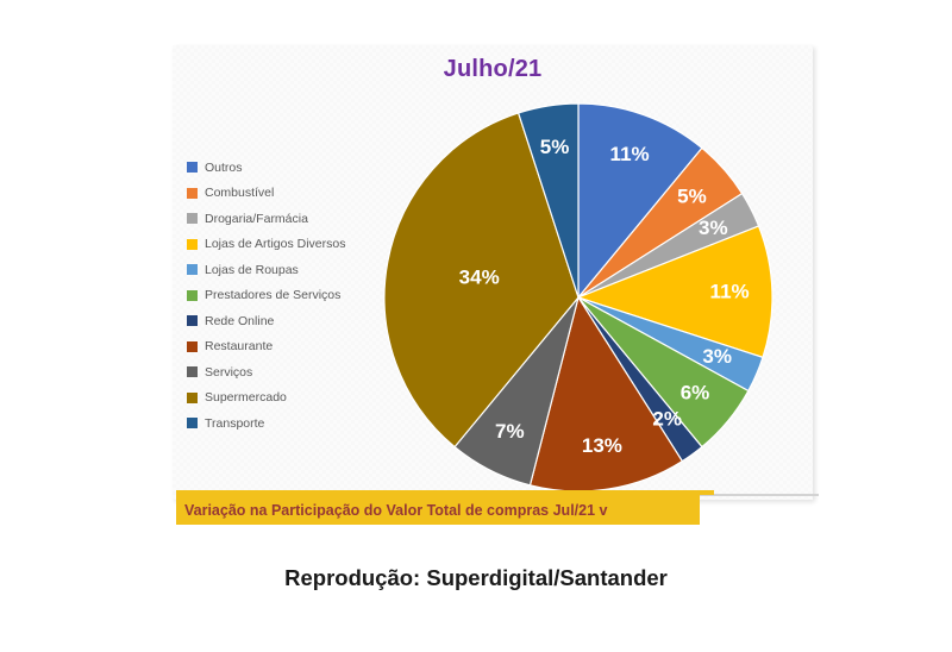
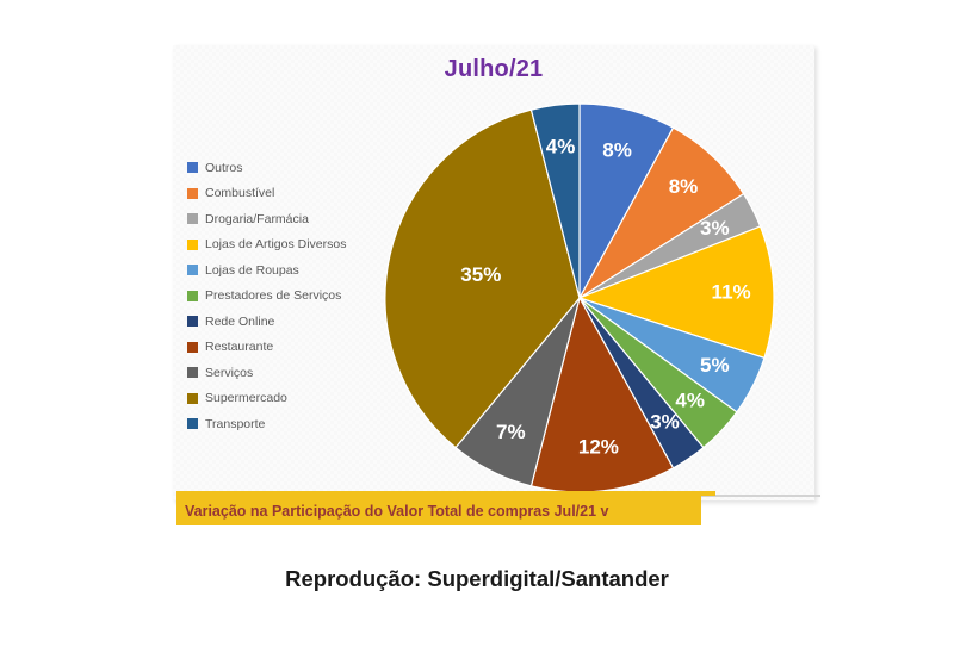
Outros: 11% -> 8%
Combustível: 5% -> 8%
Lojas de Roupas: 3% -> 5%
Prestadores de Serviços: 6% -> 4%
Rede Online: 2% -> 3%
Restaurante: 13% -> 12%
Supermercado: 34% -> 35%
Transporte: 5% -> 4%
